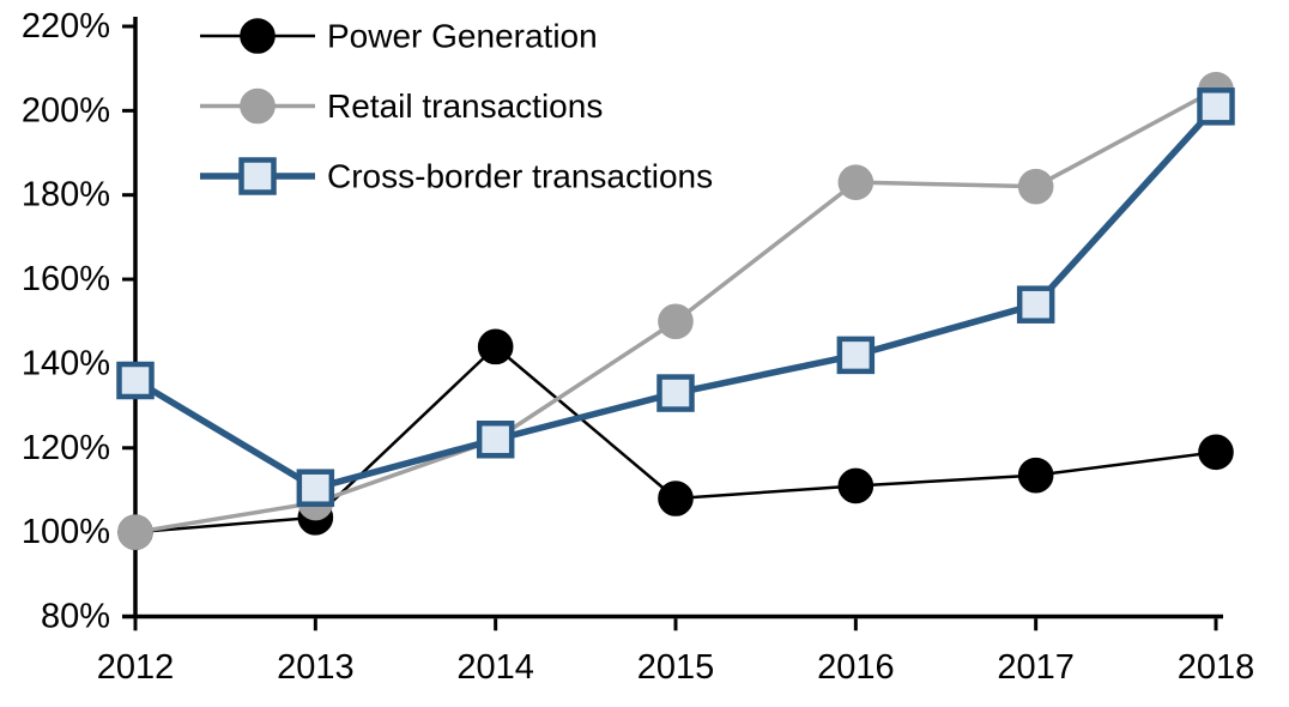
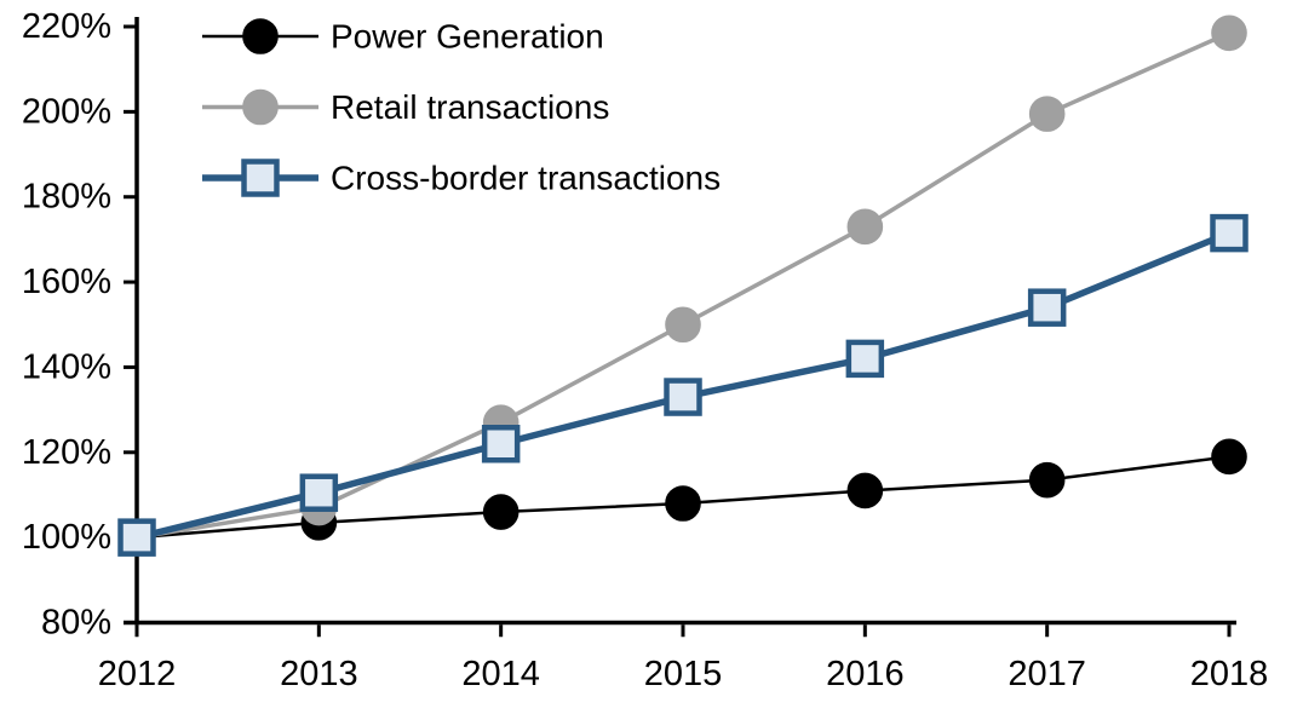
Cross-border transactions/2012: 136% -> 100%
Power Generation/2014: 144% -> 106%
Retail transactions/2014: 122% -> 127%
Retail transactions/2016: 183% -> 173%
Retail transactions/2017: 182% -> 200%
Retail transactions/2018: 205% -> 218%
Cross-border transactions/2018: 201% -> 172%
